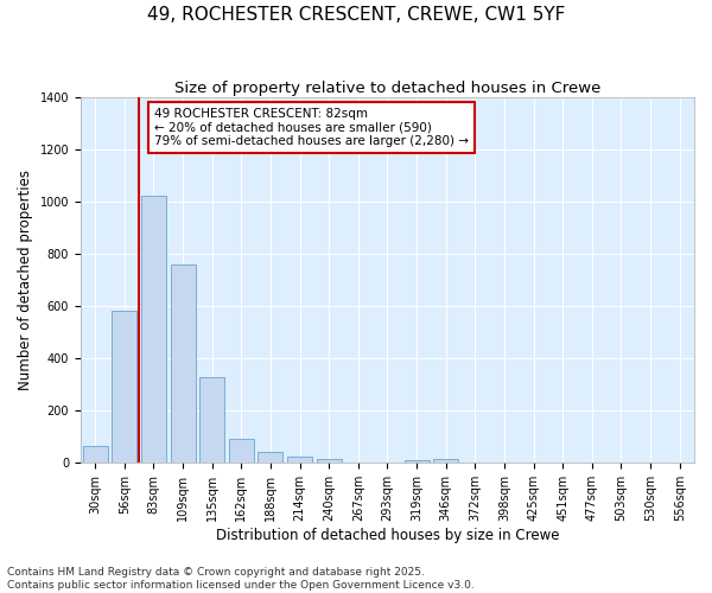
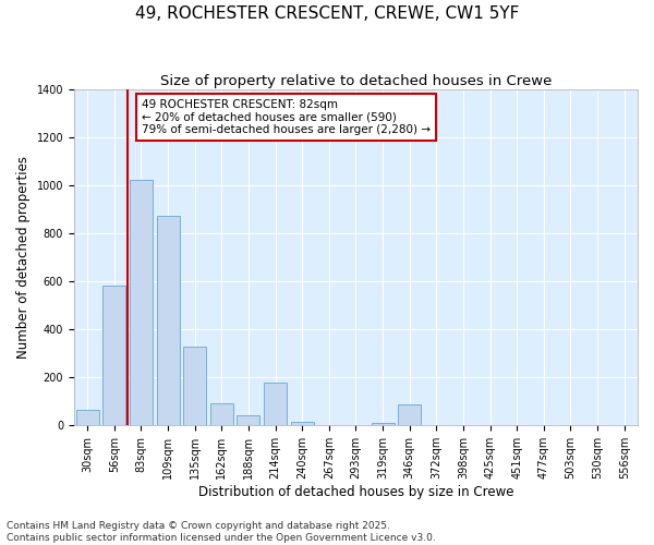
109sqm: 760 -> 870
214sqm: 22 -> 175
346sqm: 14 -> 85
